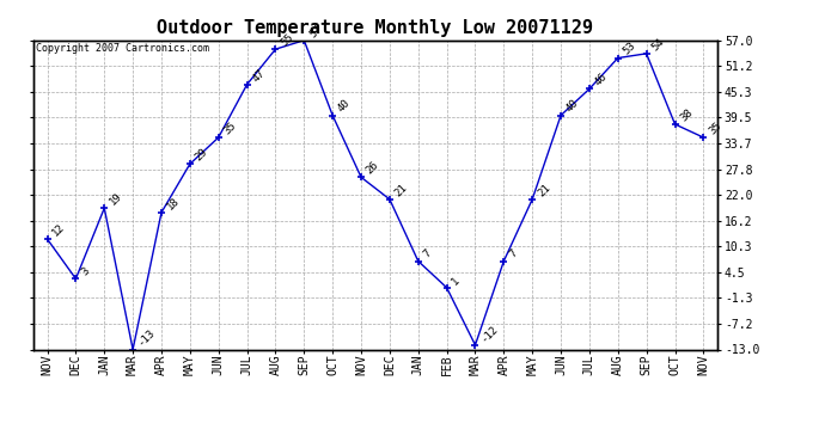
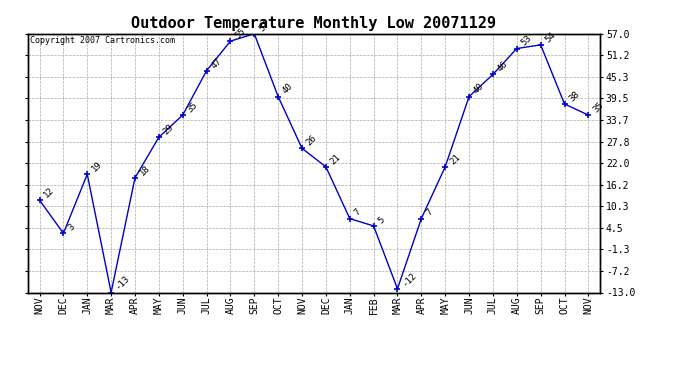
FEB: 1 -> 5
